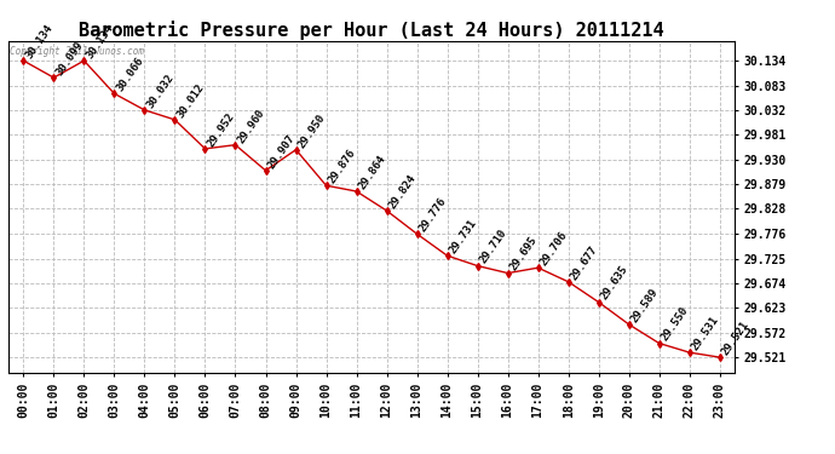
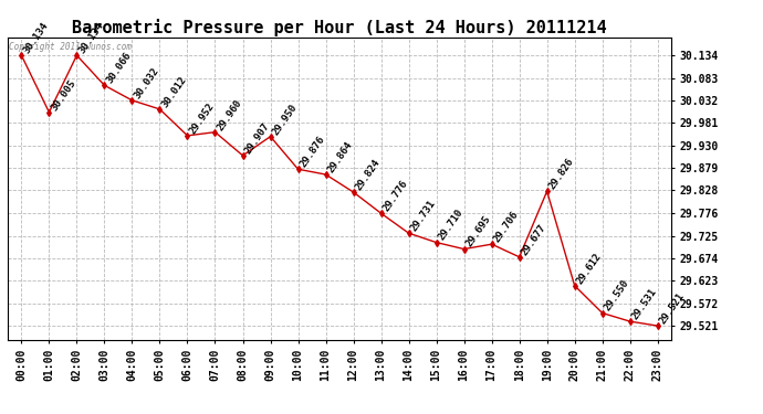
01:00: 30.099 -> 30.005
19:00: 29.635 -> 29.826
20:00: 29.589 -> 29.612
